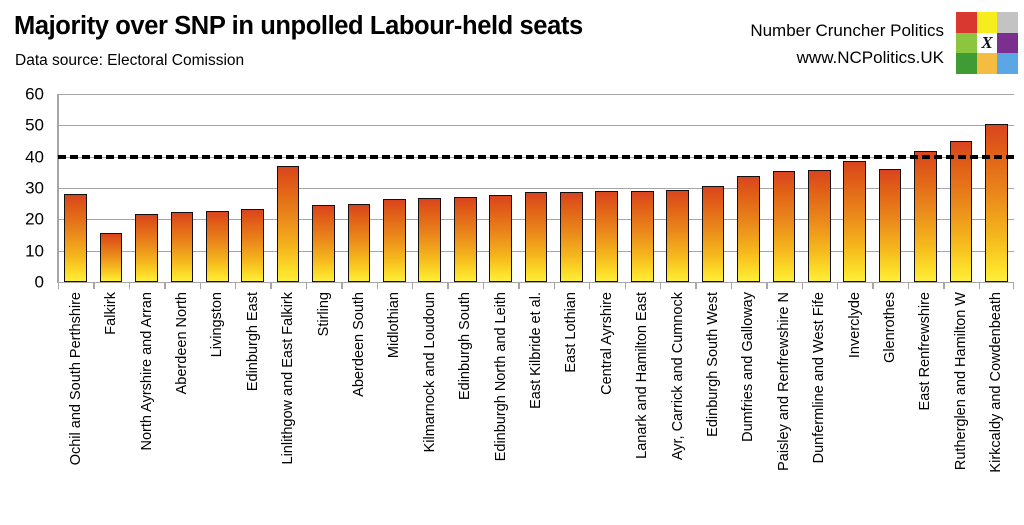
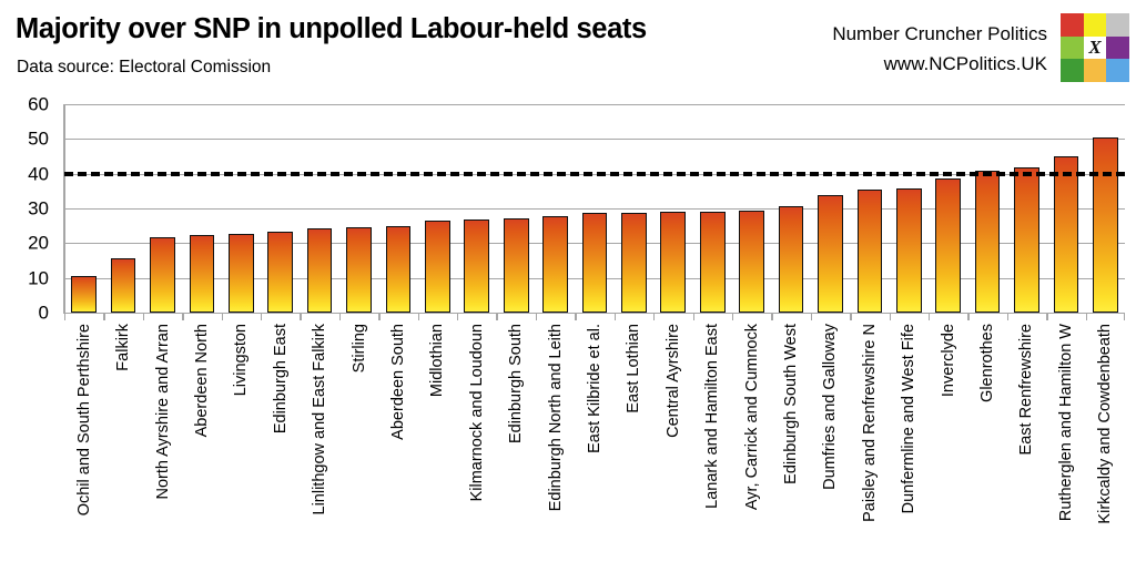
Ochil and South Perthshire: 28 -> 10
Linlithgow and East Falkirk: 37 -> 24
Glenrothes: 36 -> 41
